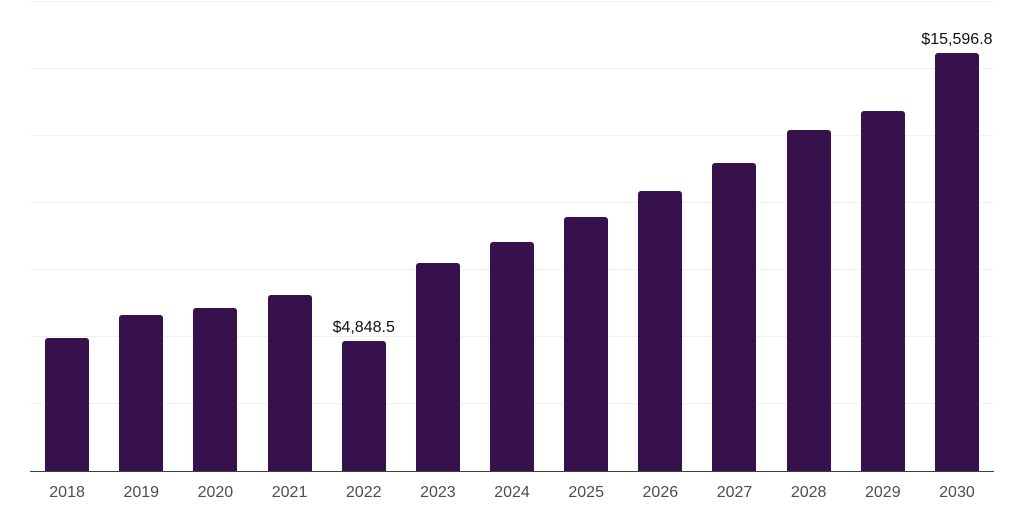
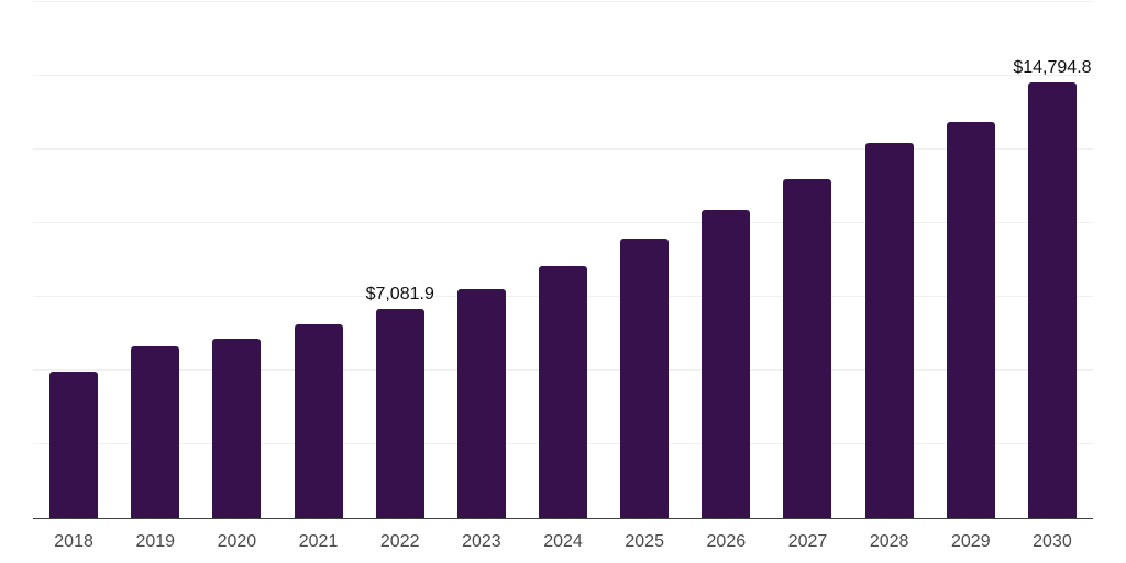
2022: $4,848.5 -> $7,081.9
2030: $15,596.8 -> $14,794.8
